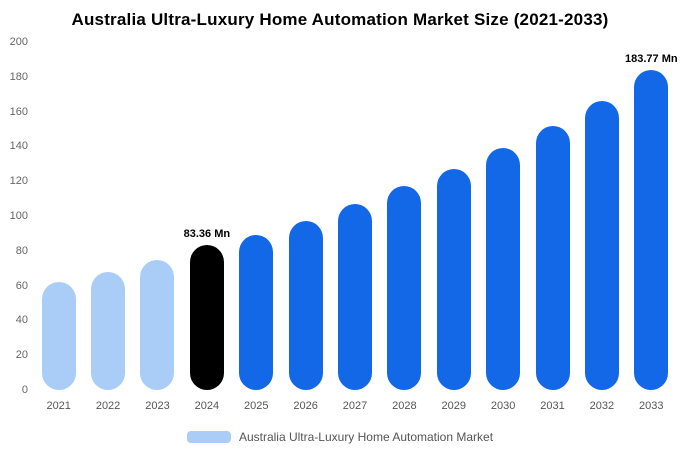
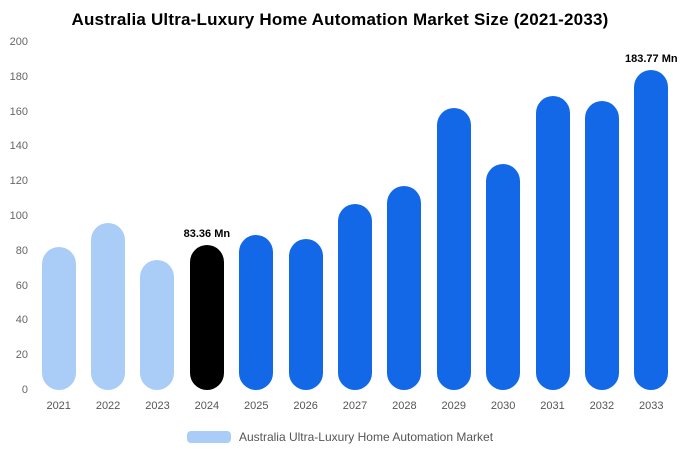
2021: 62 -> 82
2022: 68 -> 96
2026: 97 -> 87
2029: 127 -> 162
2030: 139 -> 130
2031: 152 -> 169
